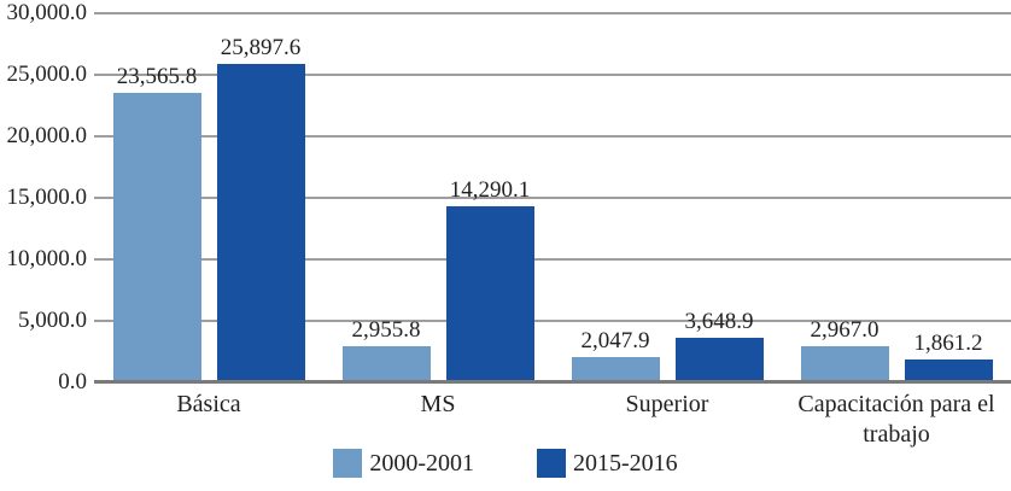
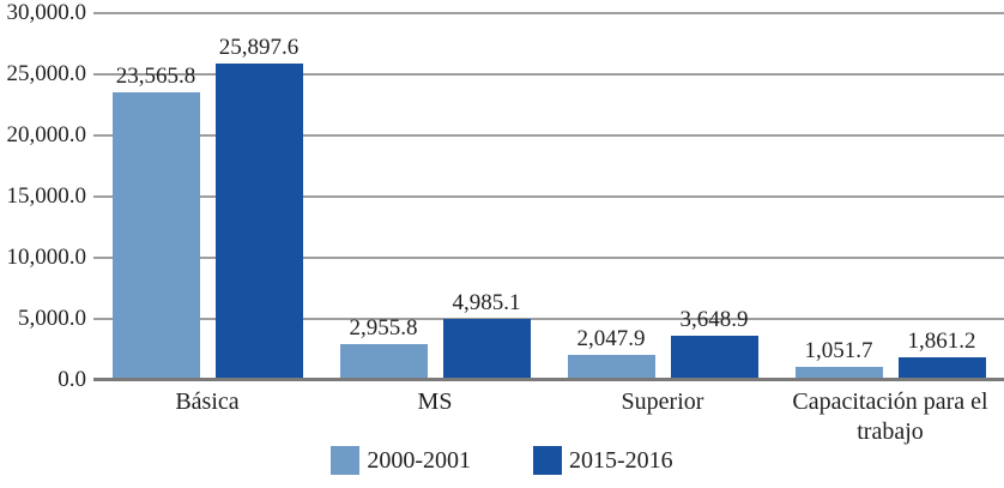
2015-2016/MS: 14,290.1 -> 4,985.1
2000-2001/Capacitación para el trabajo: 2,967.0 -> 1,051.7
